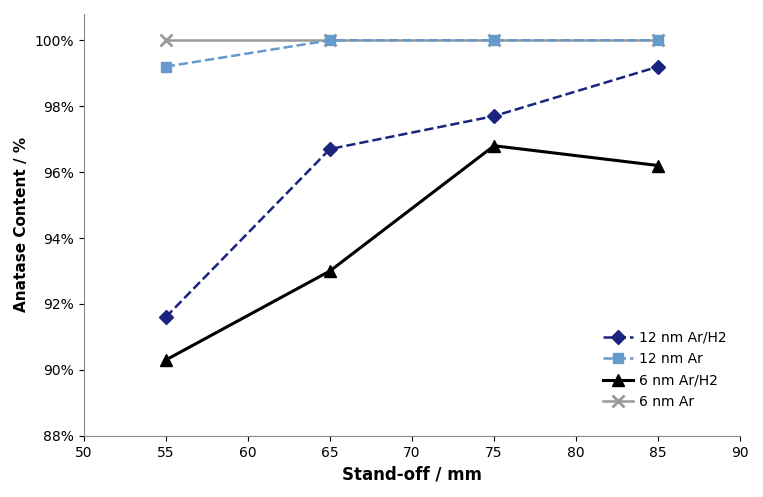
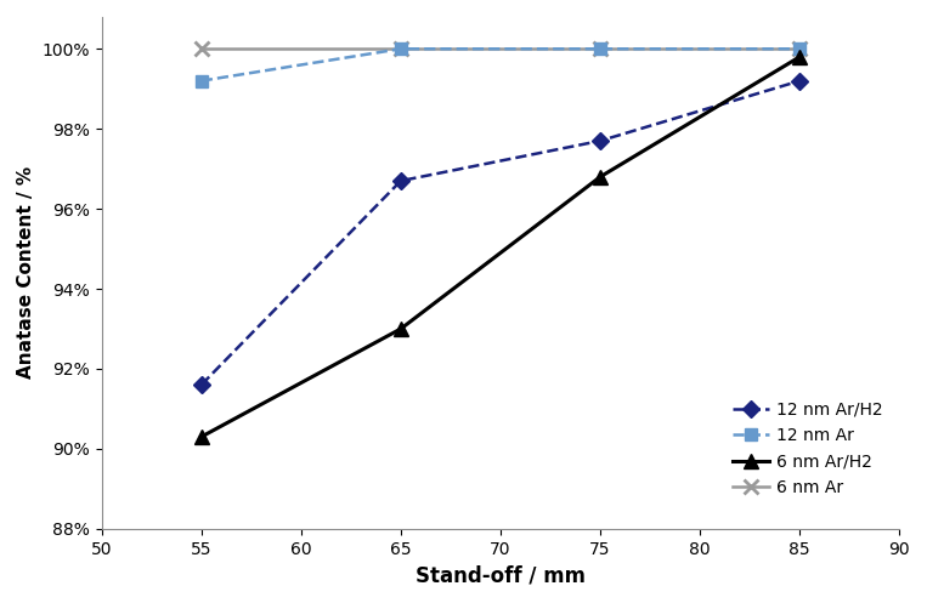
6 nm Ar/H2/85: 96.2% -> 99.8%
